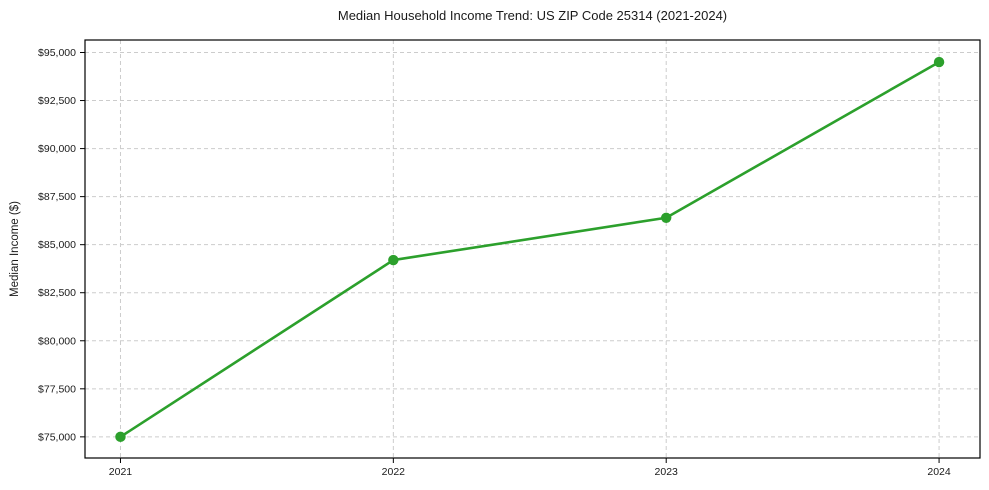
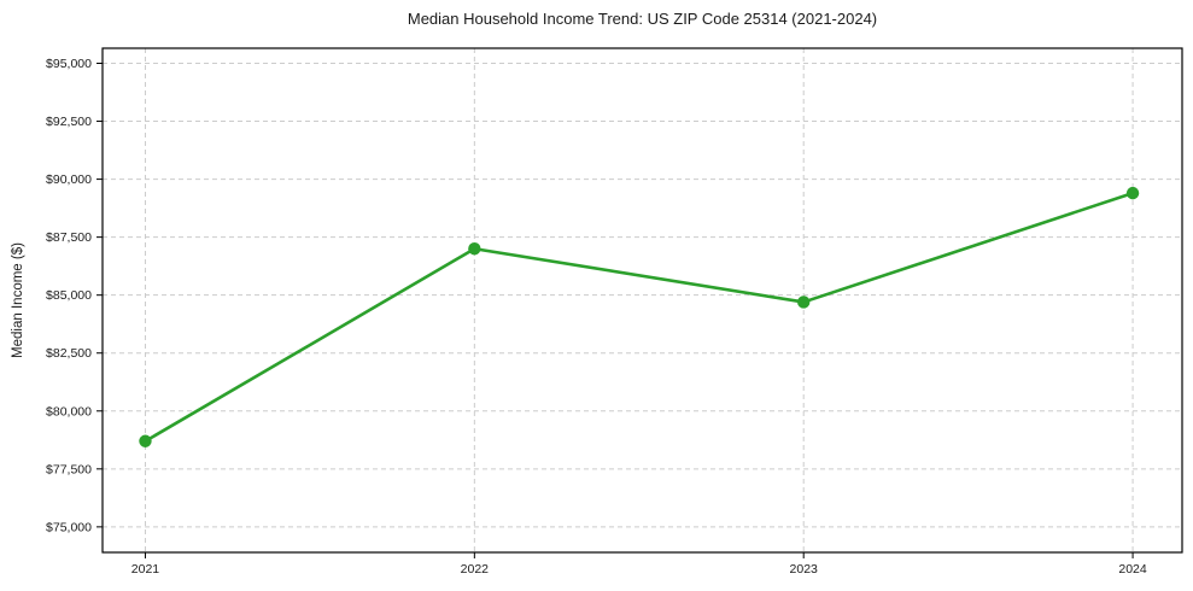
2021: $75000 -> $78700
2022: $84200 -> $87000
2023: $86400 -> $84700
2024: $94500 -> $89400
